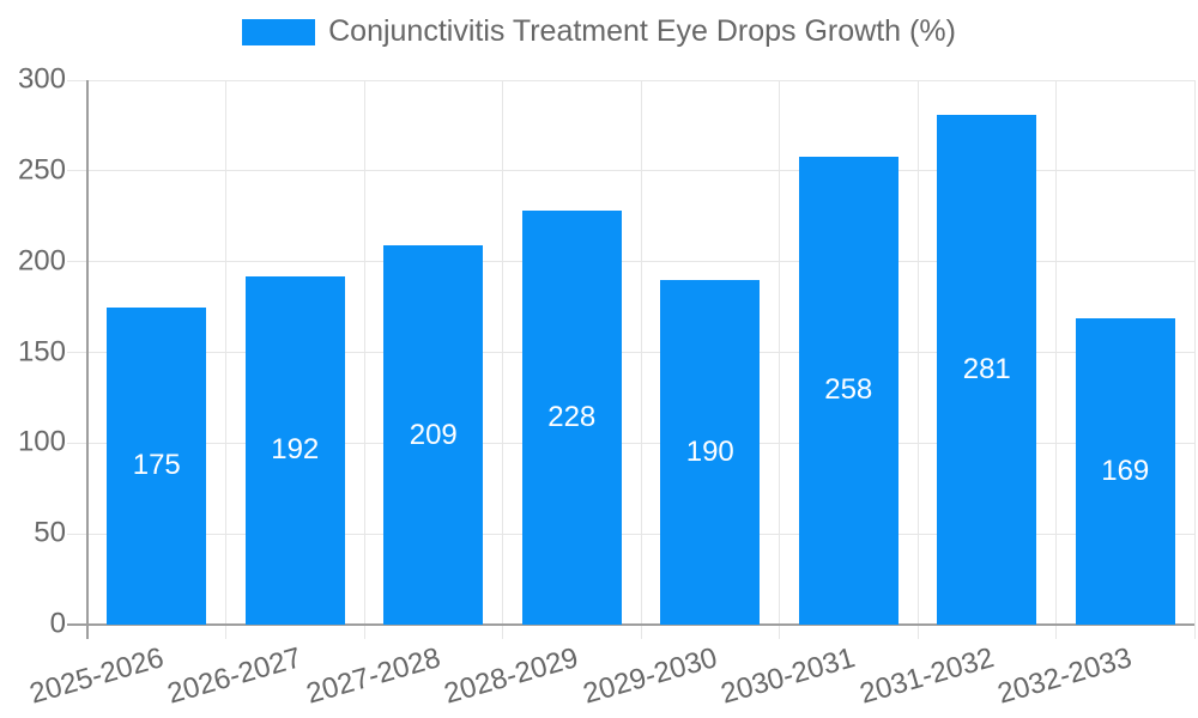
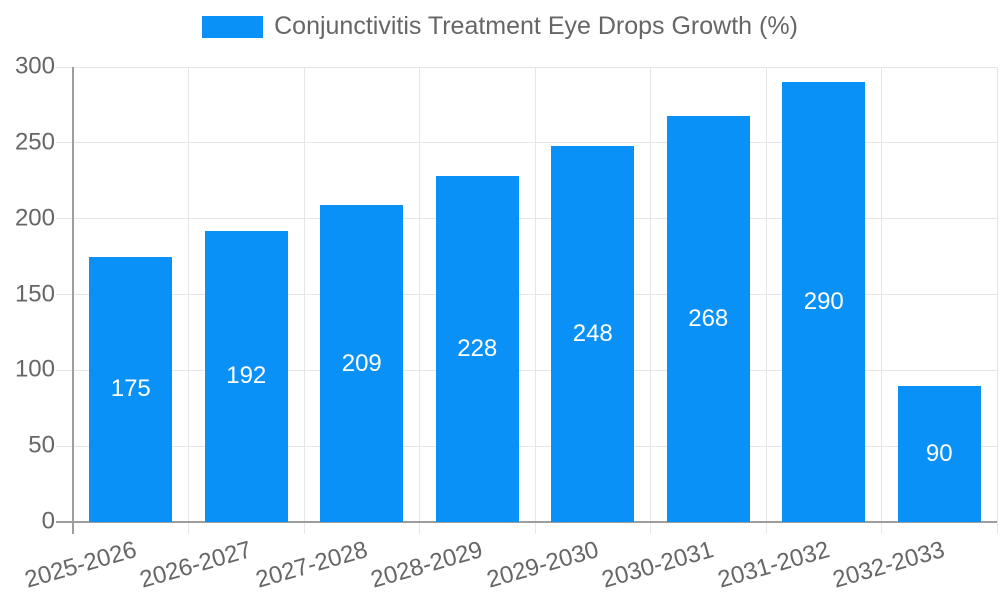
2029-2030: 190 -> 248
2030-2031: 258 -> 268
2031-2032: 281 -> 290
2032-2033: 169 -> 90
